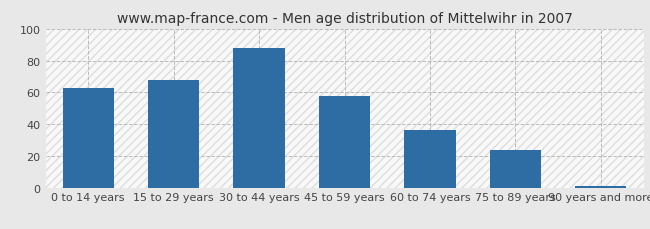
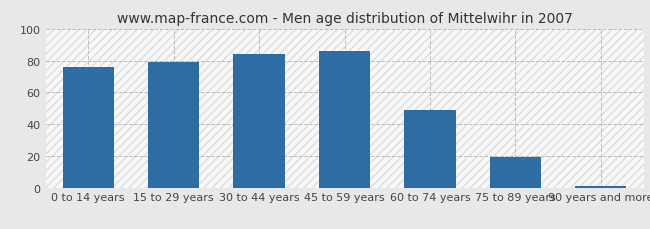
0 to 14 years: 63 -> 76
15 to 29 years: 68 -> 79
30 to 44 years: 88 -> 84
45 to 59 years: 58 -> 86
60 to 74 years: 36 -> 49
75 to 89 years: 24 -> 19
